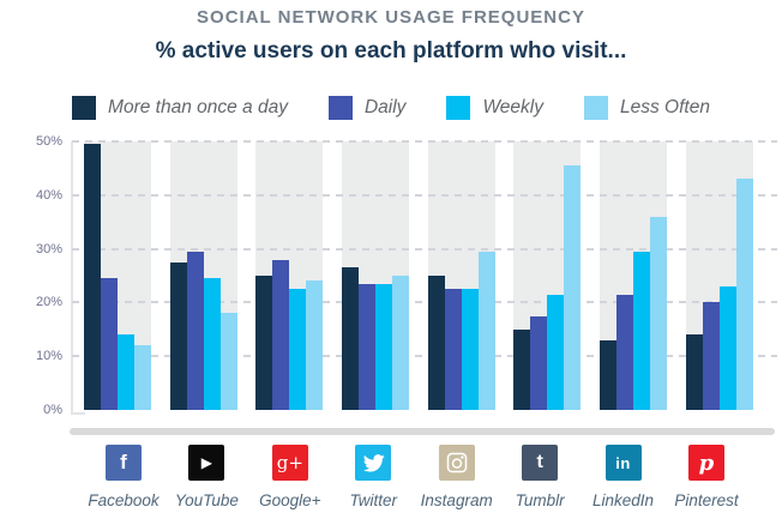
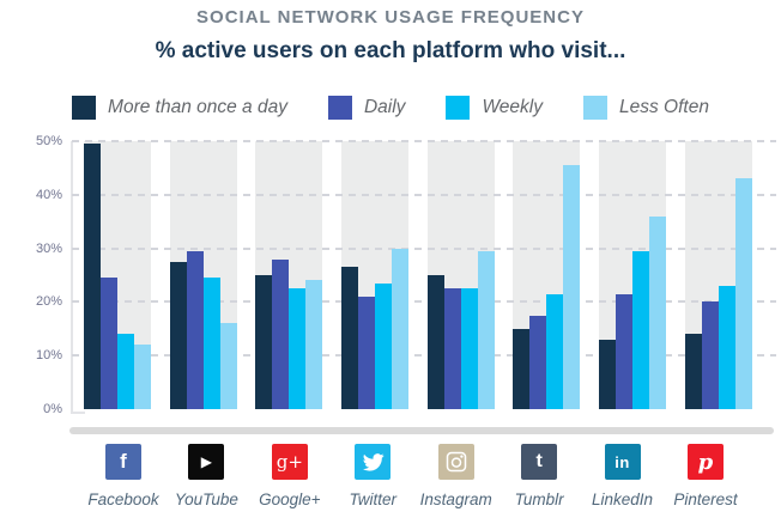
Less Often/YouTube: 18% -> 16%
Daily/Twitter: 24% -> 21%
Less Often/Twitter: 25% -> 30%
